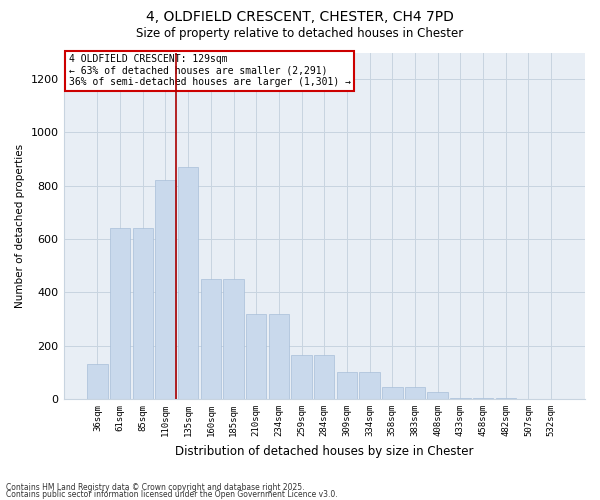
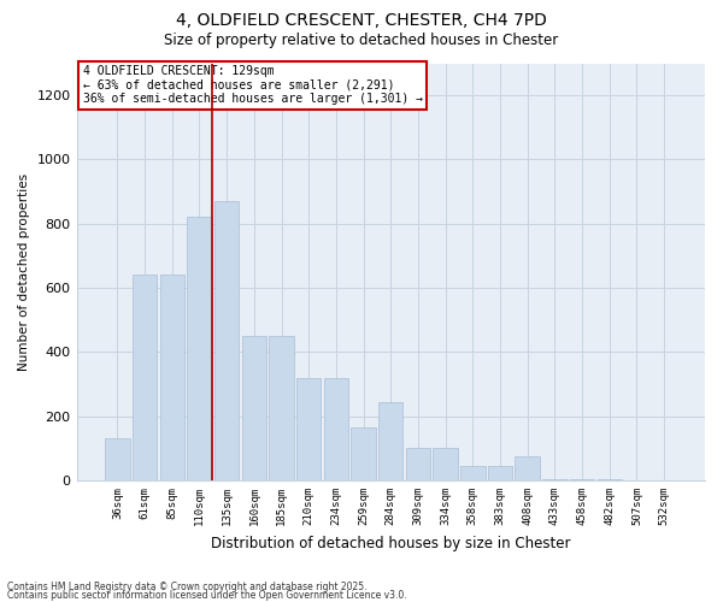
284sqm: 165 -> 245
408sqm: 25 -> 75
